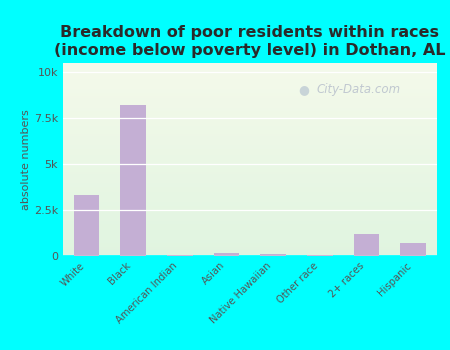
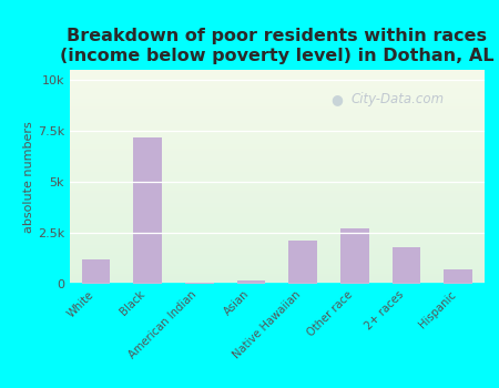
White: 3.3k -> 1.2k
Black: 8.2k -> 7.2k
Native Hawaiian: 0.1k -> 2.1k
Other race: 0.0k -> 2.7k
2+ races: 1.2k -> 1.8k
